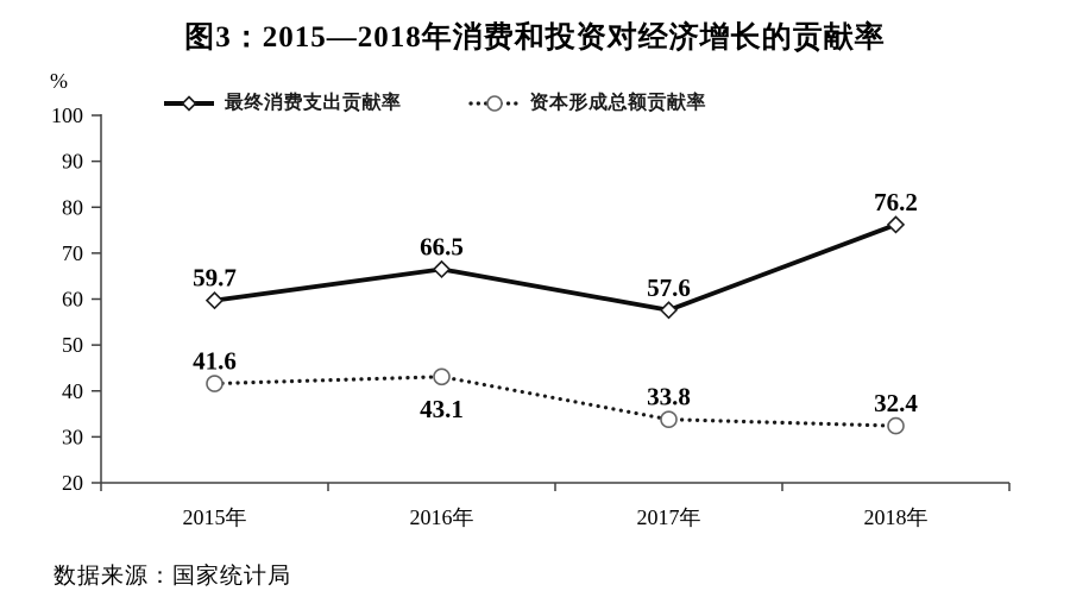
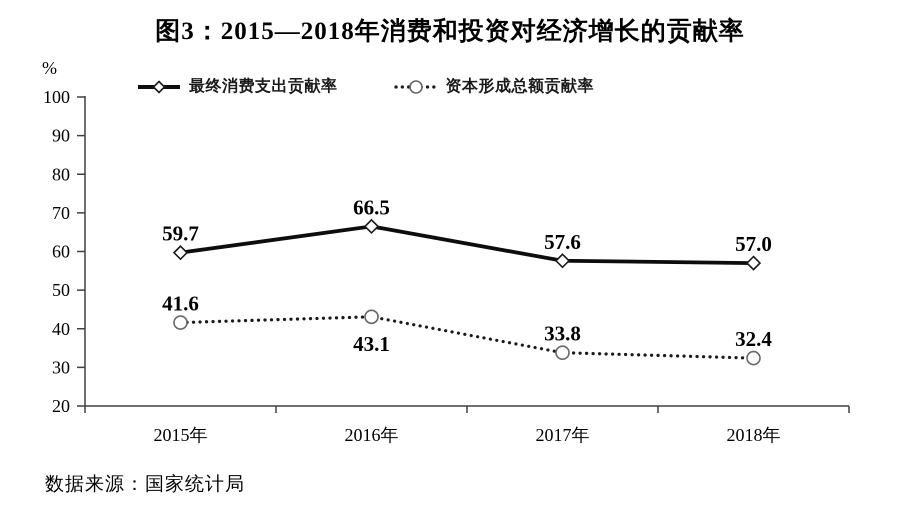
最终消费支出贡献率/2018年: 76.2 -> 57.0
